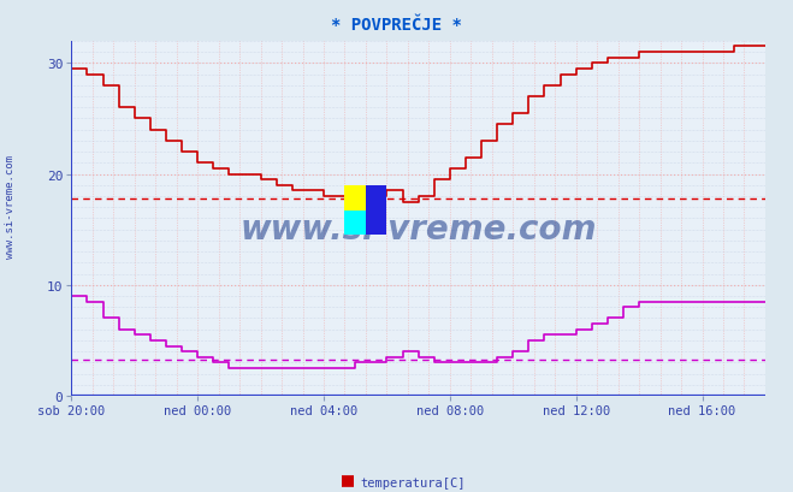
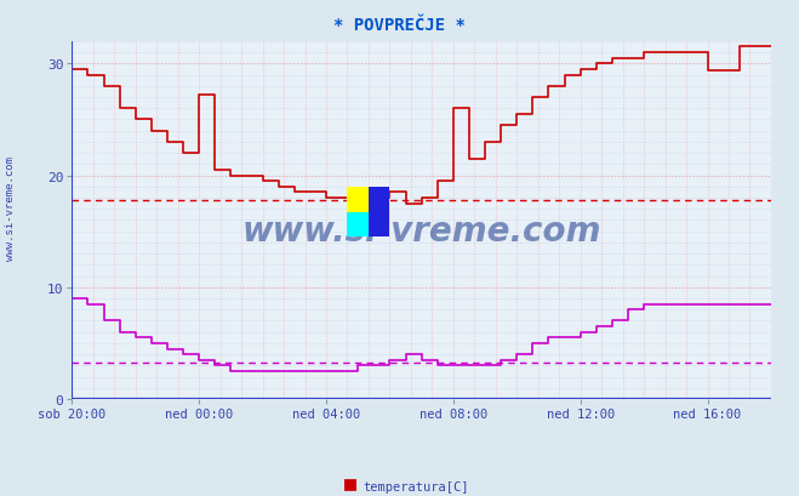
temperatura[C]/ned 00:00: 21.0 -> 27.2
temperatura[C]/ned 08:00: 20.5 -> 26.0
temperatura[C]/ned 16:00: 31.0 -> 29.4
